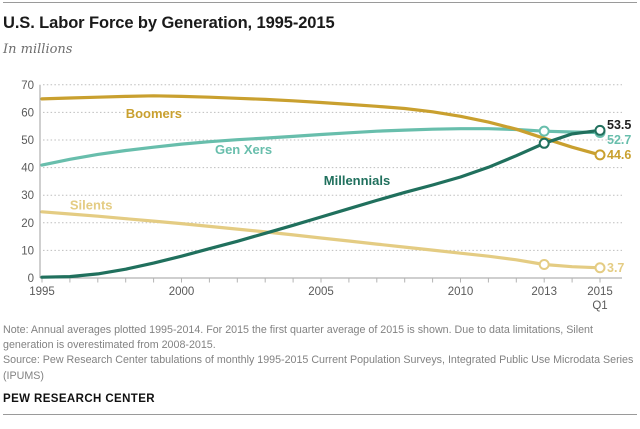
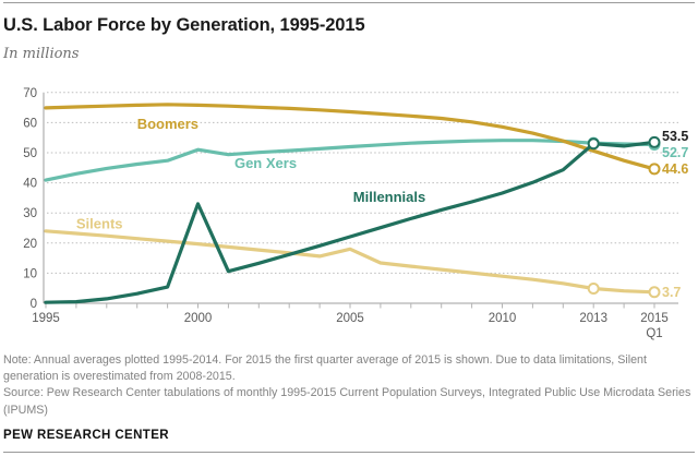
Gen Xers/2000: 48 -> 51
Millennials/2000: 8 -> 33
Silents/2005: 14 -> 18
Millennials/2013: 49 -> 53
